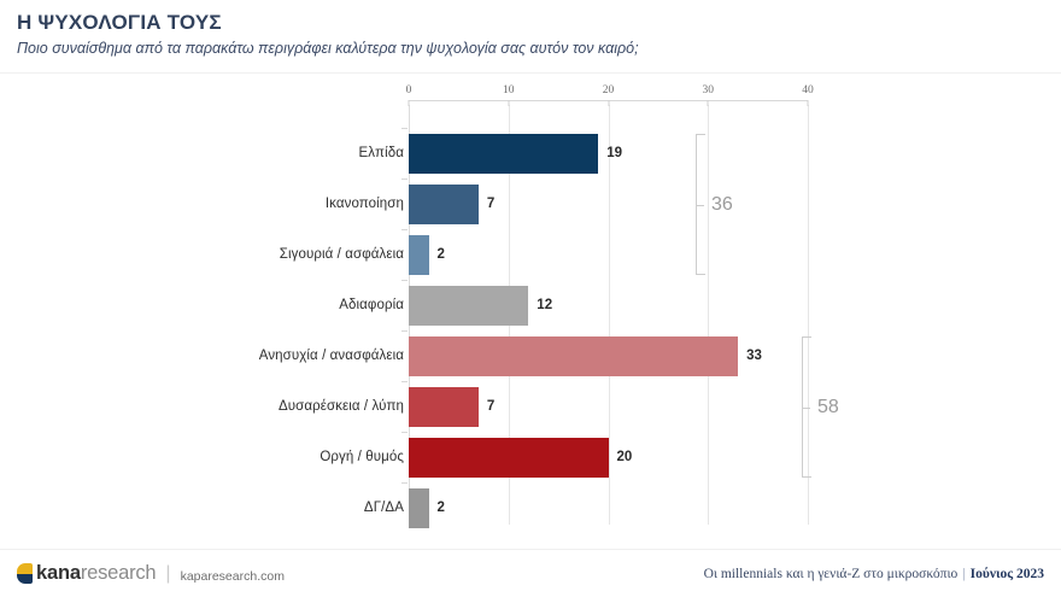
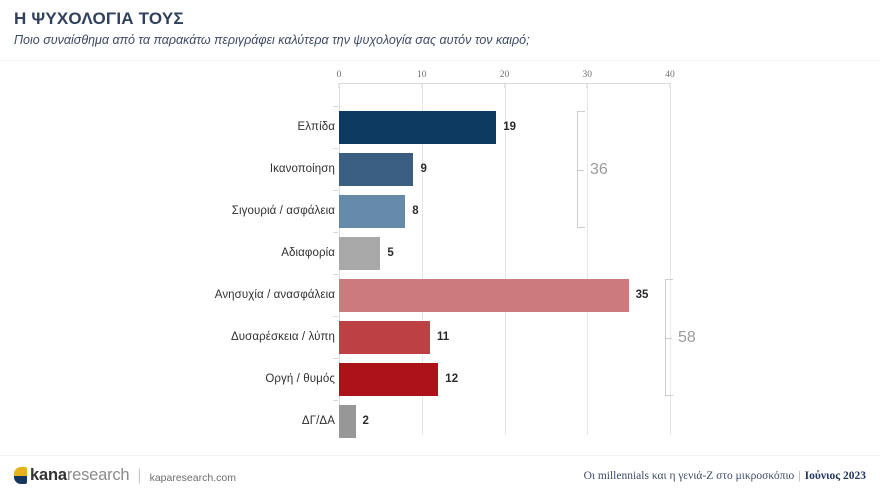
Ικανοποίηση: 7 -> 9
Σιγουριά / ασφάλεια: 2 -> 8
Αδιαφορία: 12 -> 5
Ανησυχία / ανασφάλεια: 33 -> 35
Δυσαρέσκεια / λύπη: 7 -> 11
Οργή / θυμός: 20 -> 12
